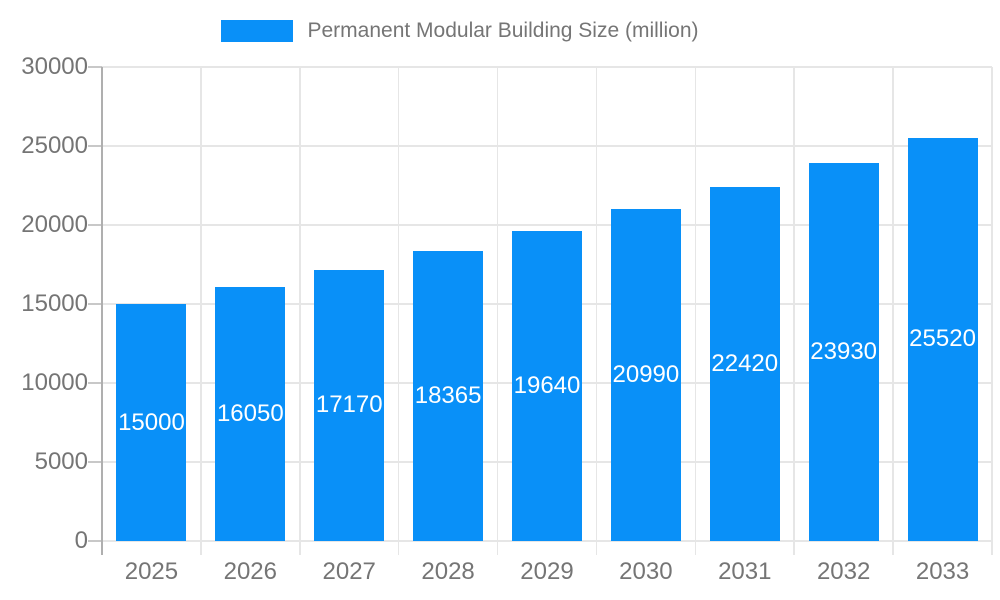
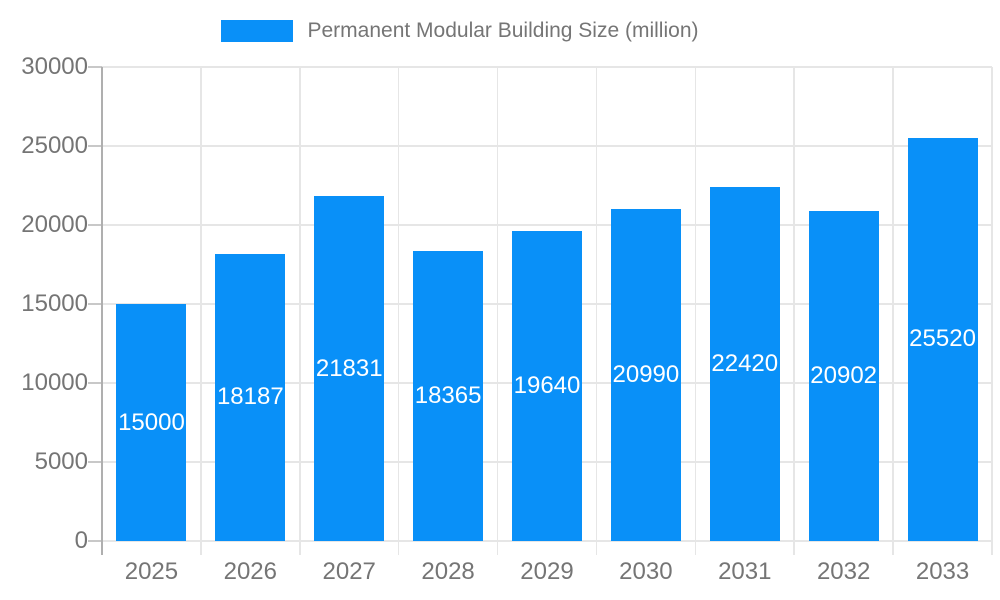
2026: 16050 -> 18187
2027: 17170 -> 21831
2032: 23930 -> 20902
